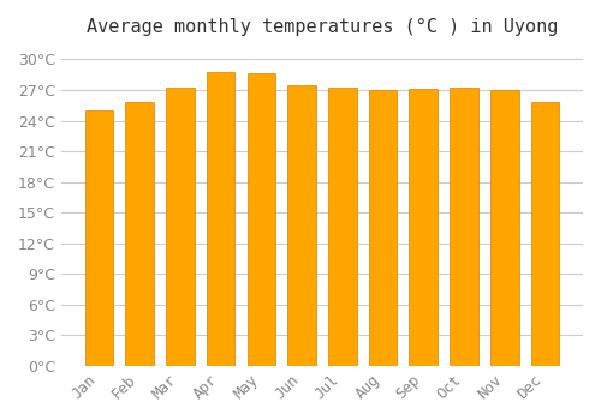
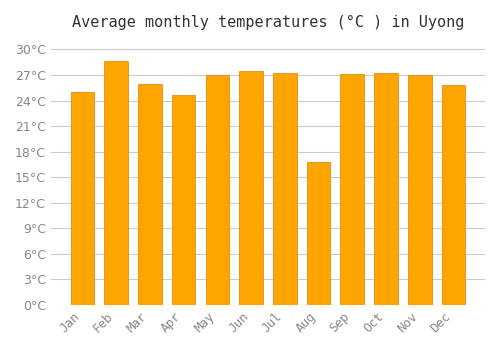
Feb: 25.8°C -> 28.6°C
Mar: 27.2°C -> 26.0°C
Apr: 28.8°C -> 24.6°C
May: 28.6°C -> 27.0°C
Aug: 27.0°C -> 16.8°C
